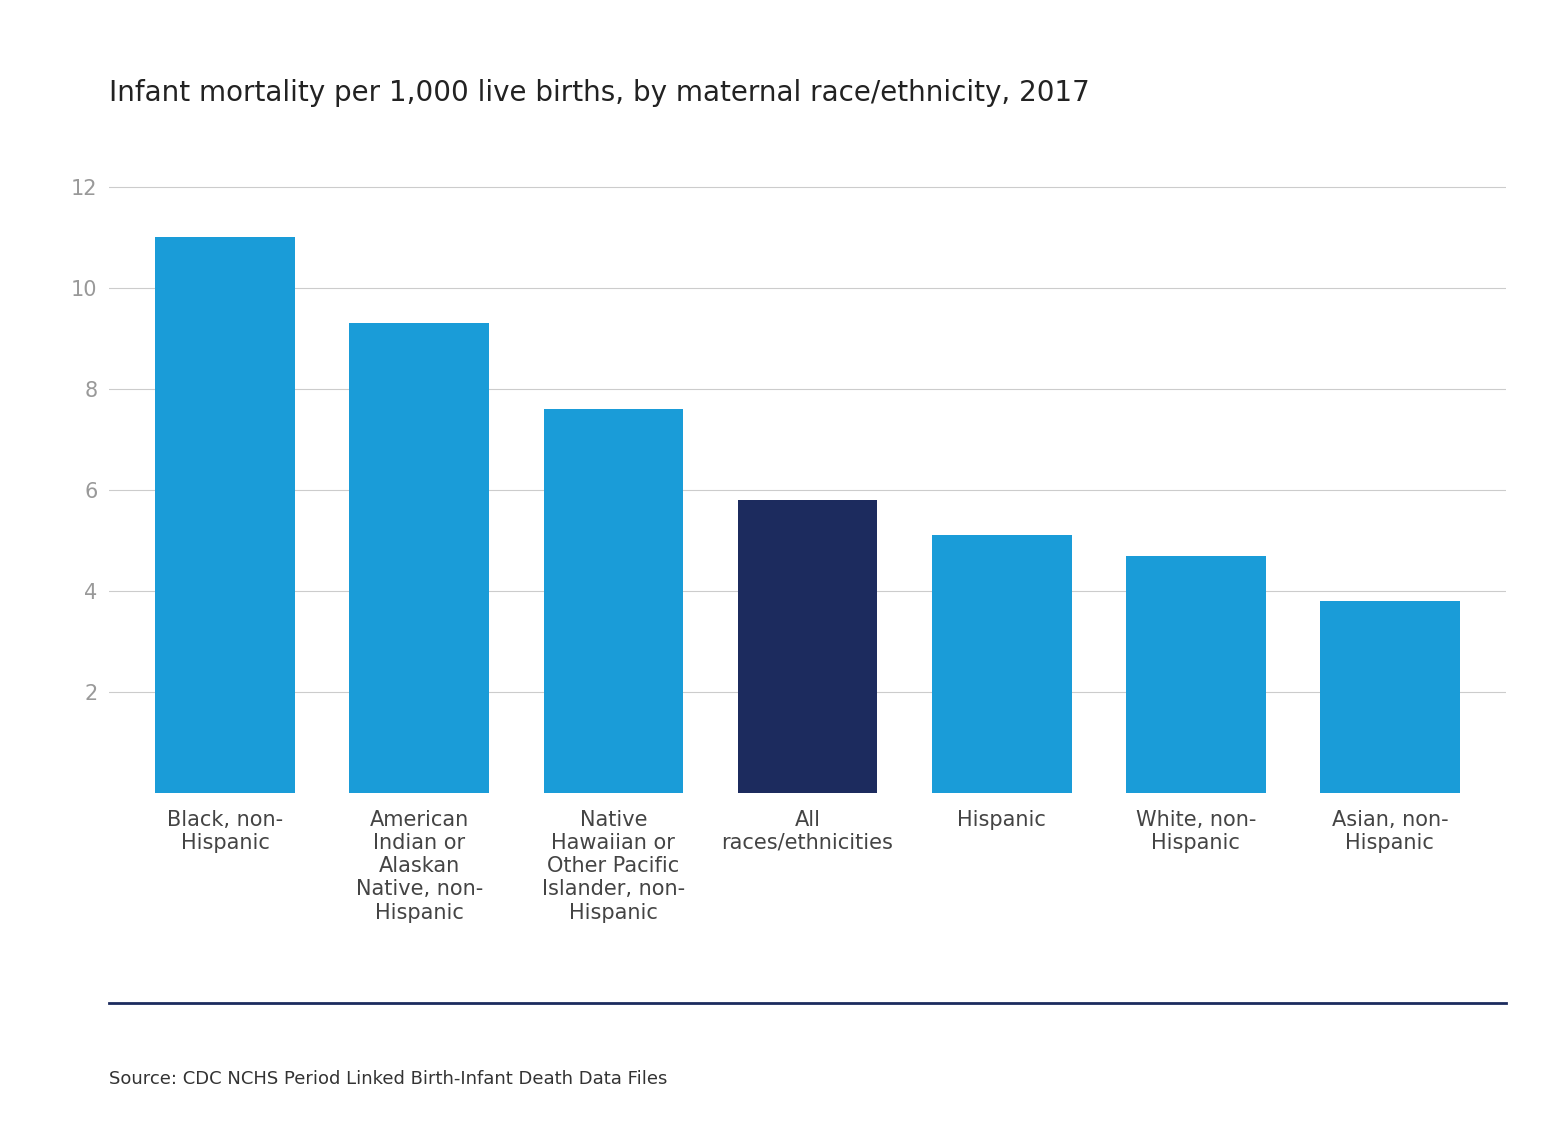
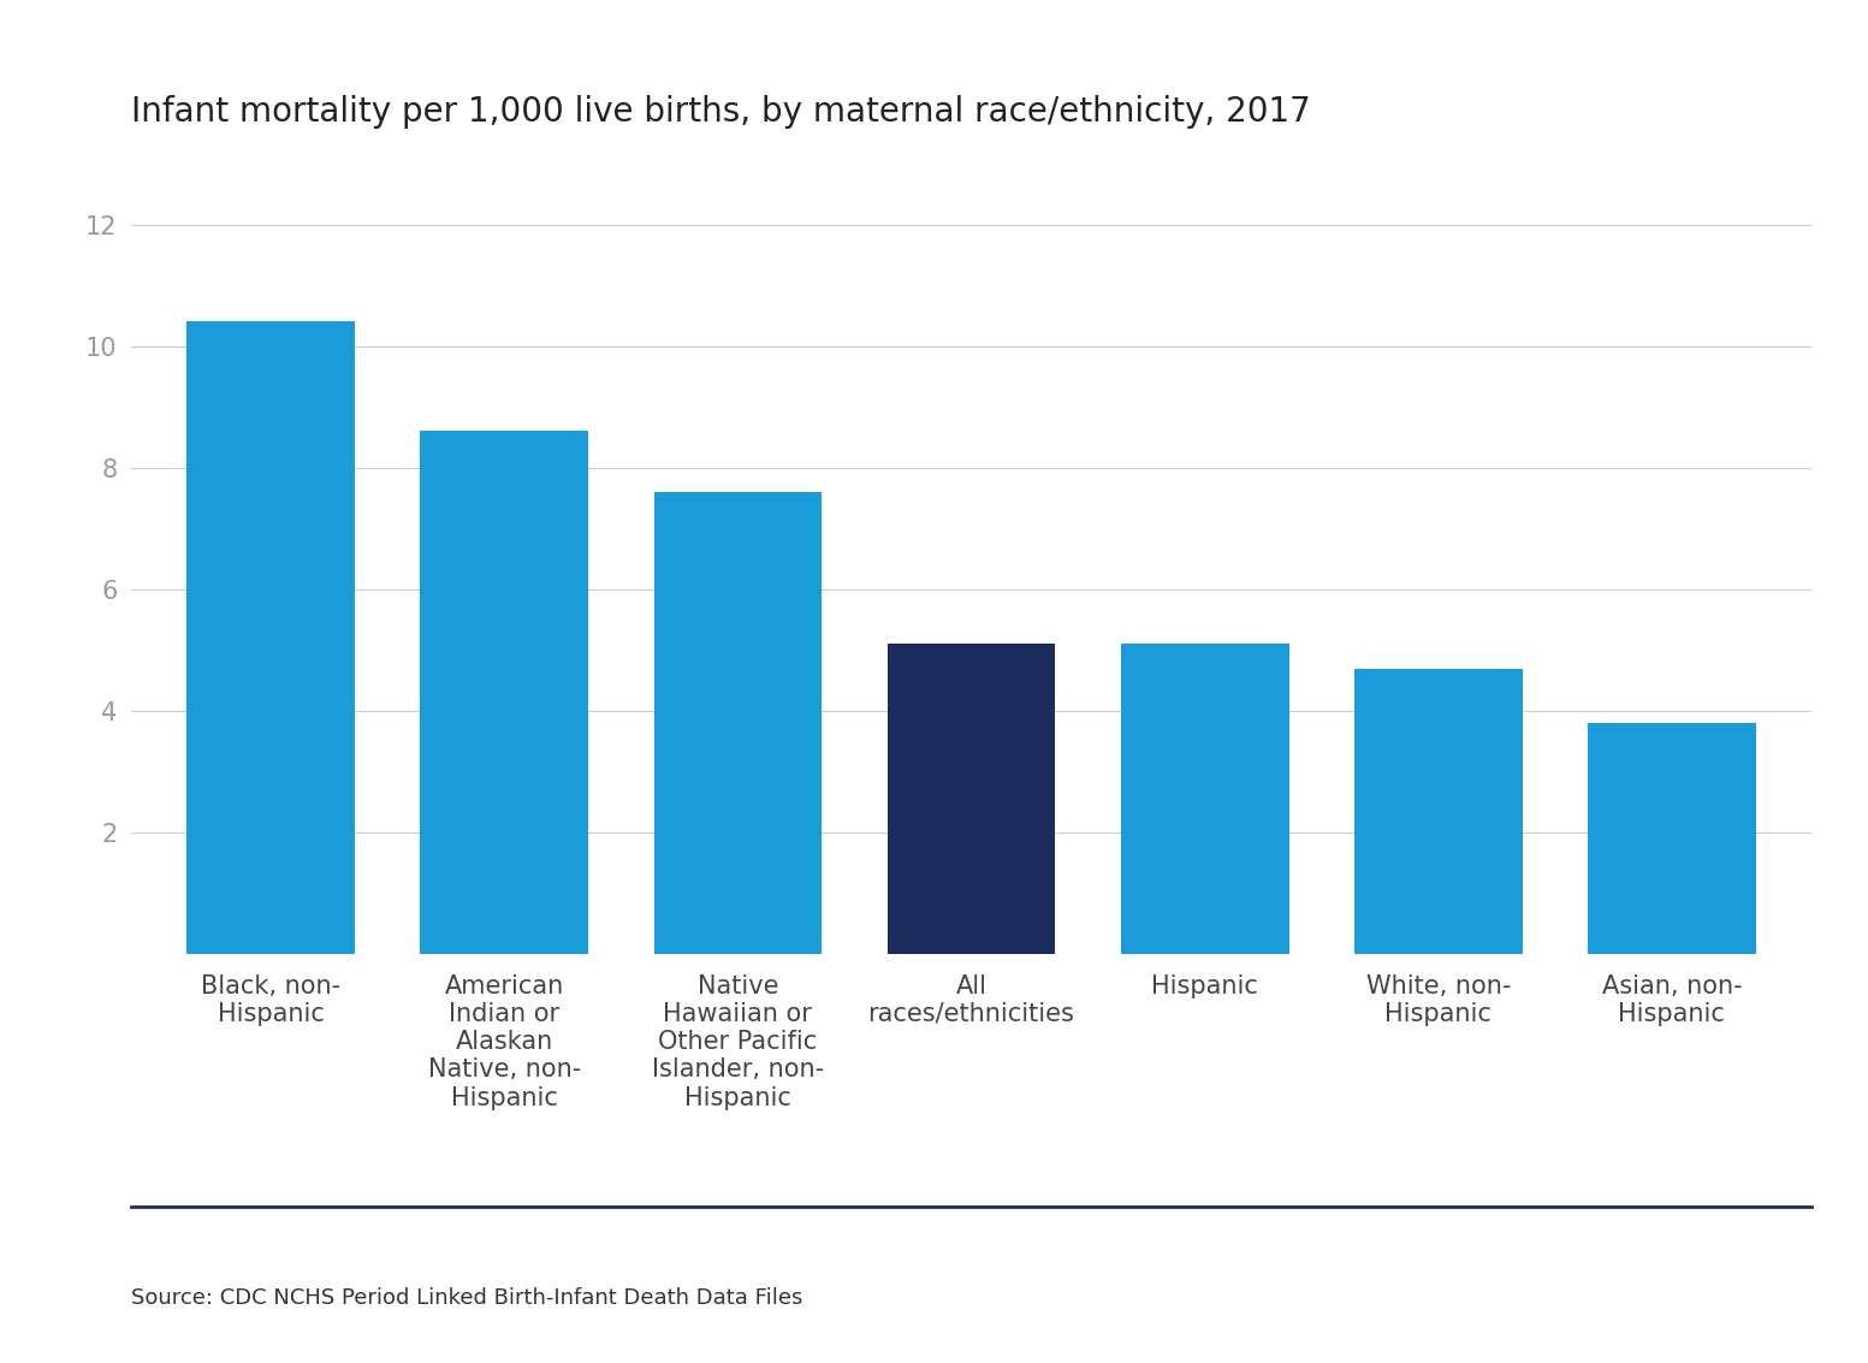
Black, non- Hispanic: 11.0 -> 10.4
American Indian or Alaskan Native, non- Hispanic: 9.3 -> 8.6
All races/ethnicities: 5.8 -> 5.1
